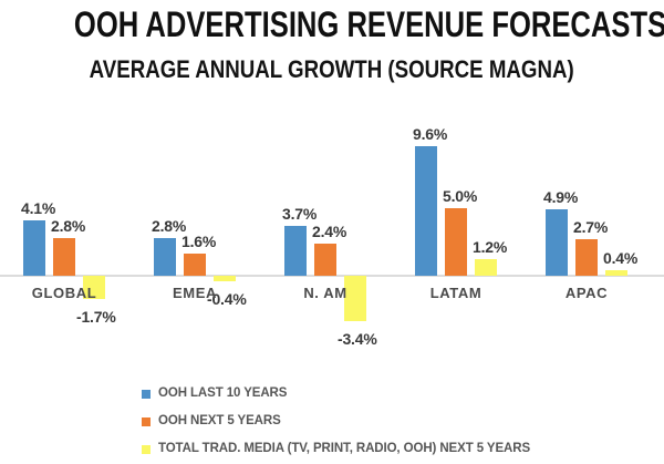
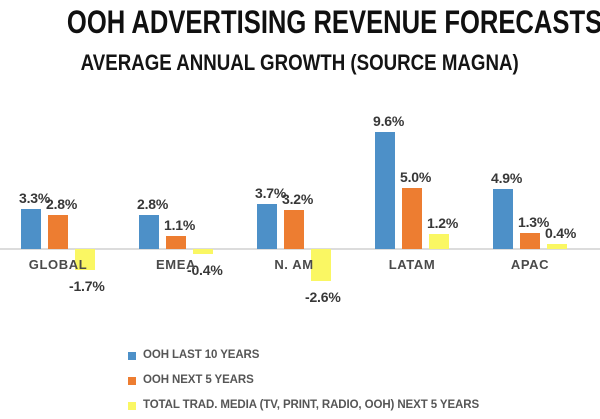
OOH LAST 10 YEARS/GLOBAL: 4.1% -> 3.3%
OOH NEXT 5 YEARS/EMEA: 1.6% -> 1.1%
OOH NEXT 5 YEARS/N. AM: 2.4% -> 3.2%
TOTAL TRAD. MEDIA (TV, PRINT, RADIO, OOH) NEXT 5 YEARS/N. AM: -3.4% -> -2.6%
OOH NEXT 5 YEARS/APAC: 2.7% -> 1.3%
